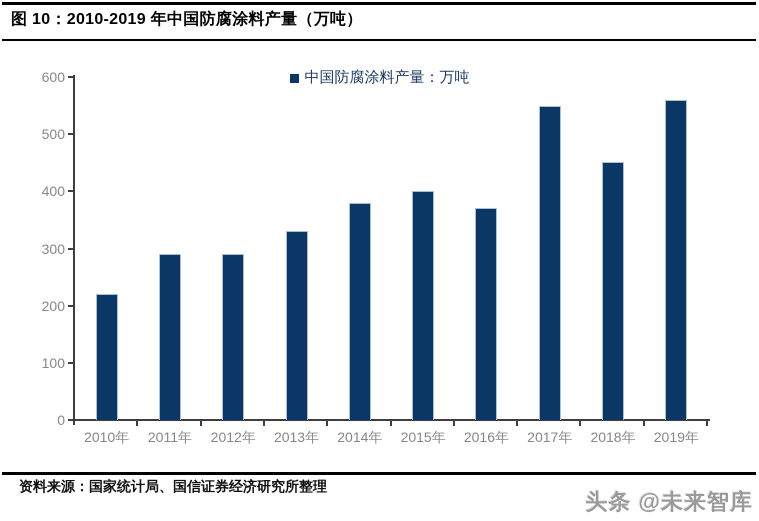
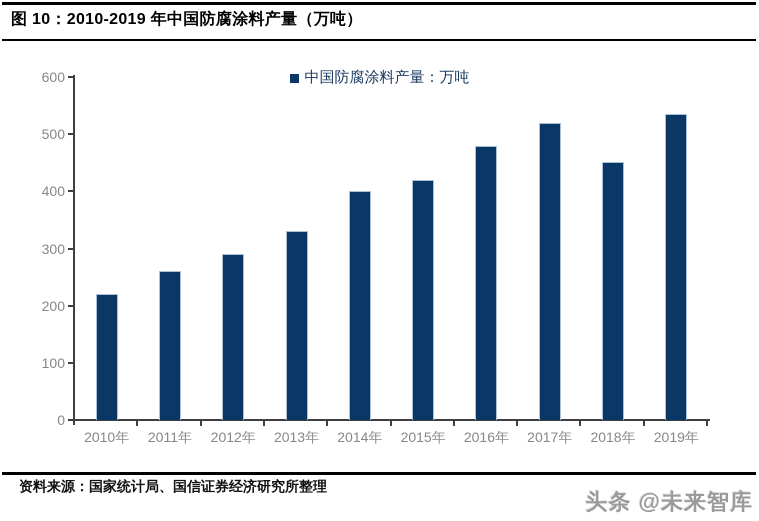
2011年: 290 -> 260
2014年: 380 -> 400
2015年: 400 -> 420
2016年: 370 -> 480
2017年: 550 -> 520
2019年: 560 -> 540
